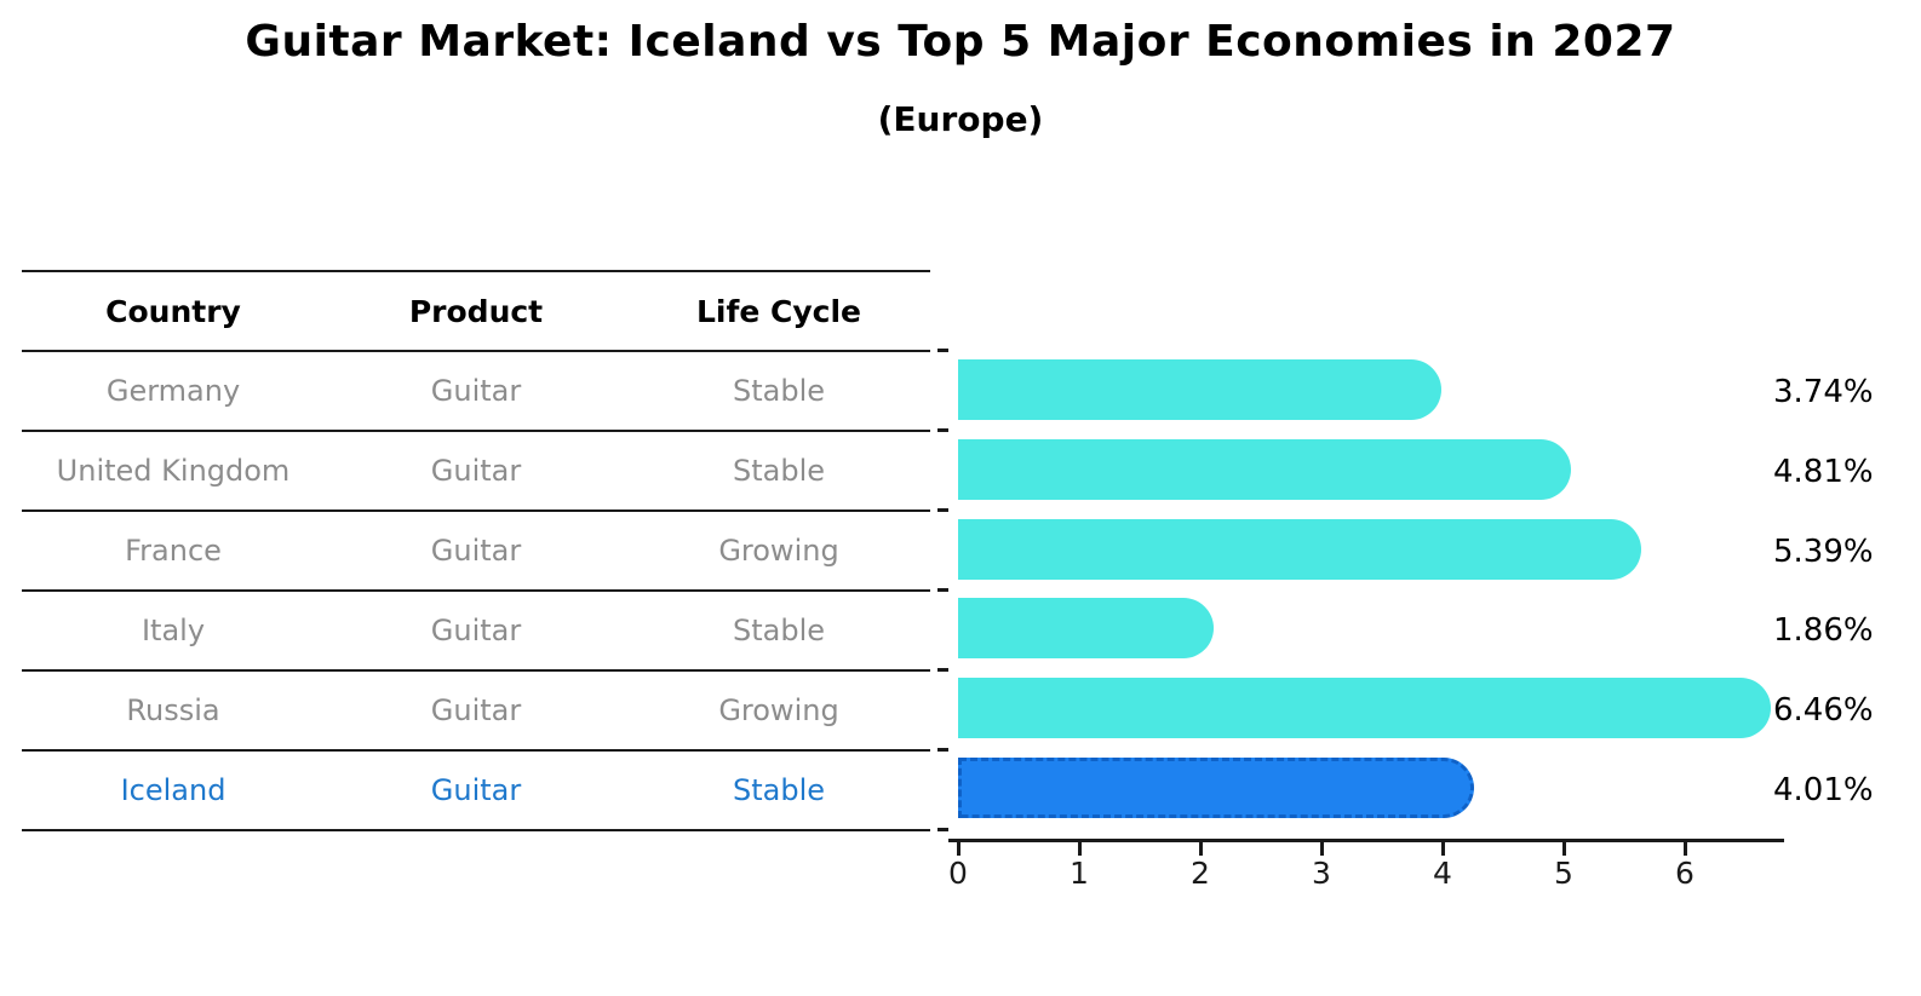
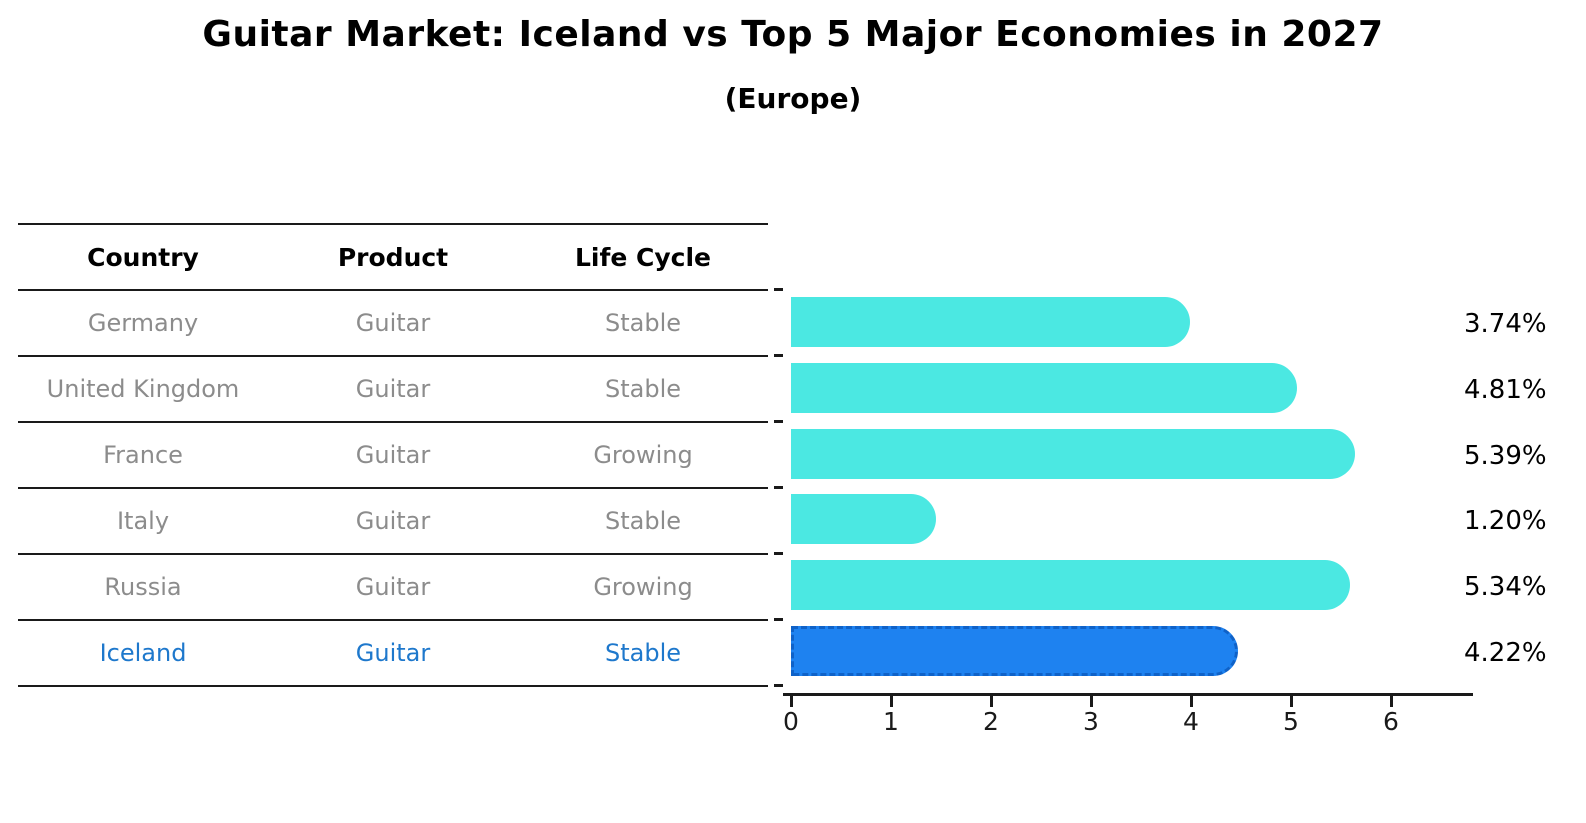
Italy: 1.86% -> 1.20%
Russia: 6.46% -> 5.34%
Iceland: 4.01% -> 4.22%
